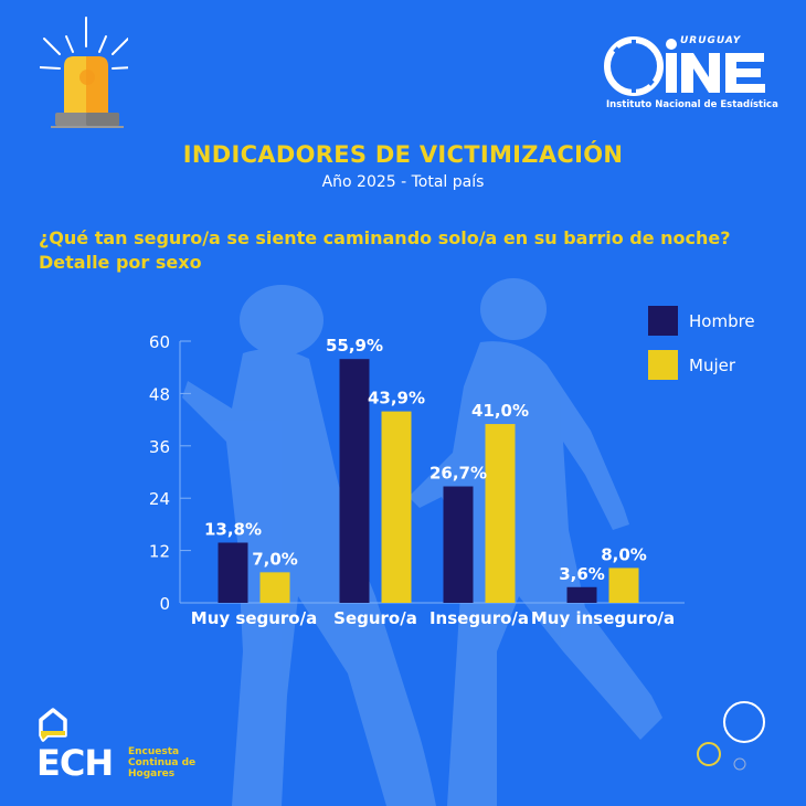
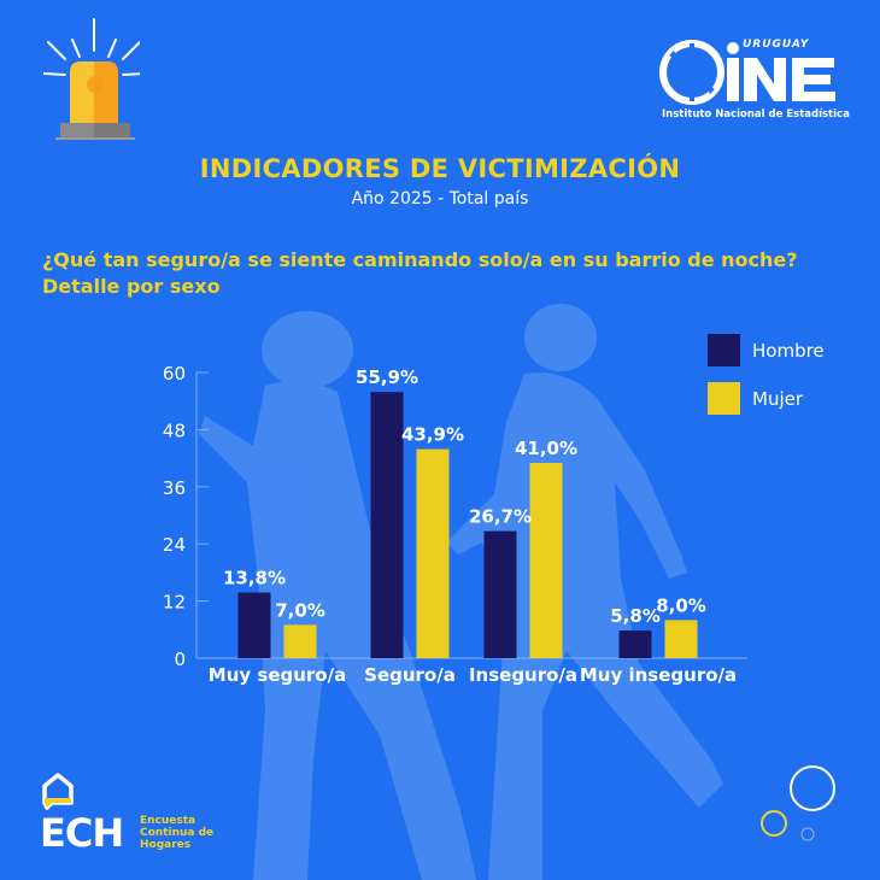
Hombre/Muy inseguro/a: 3,6% -> 5,8%
